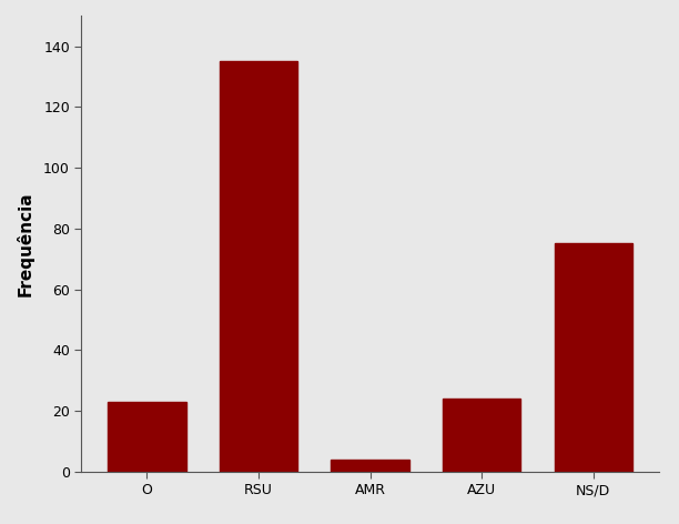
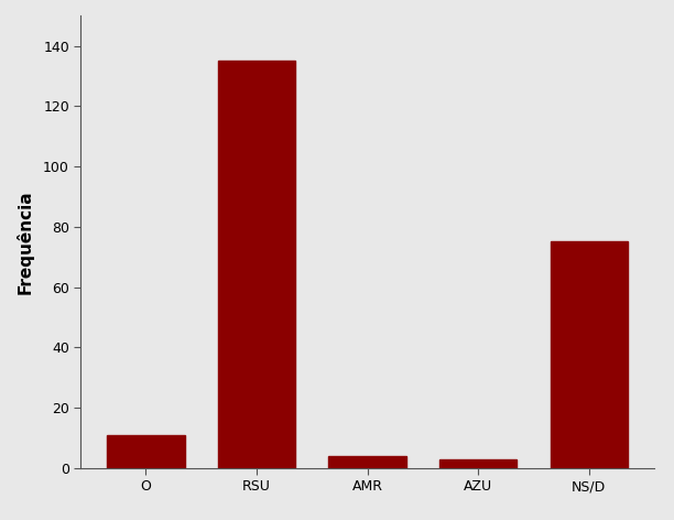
O: 23 -> 11
AZU: 24 -> 3
